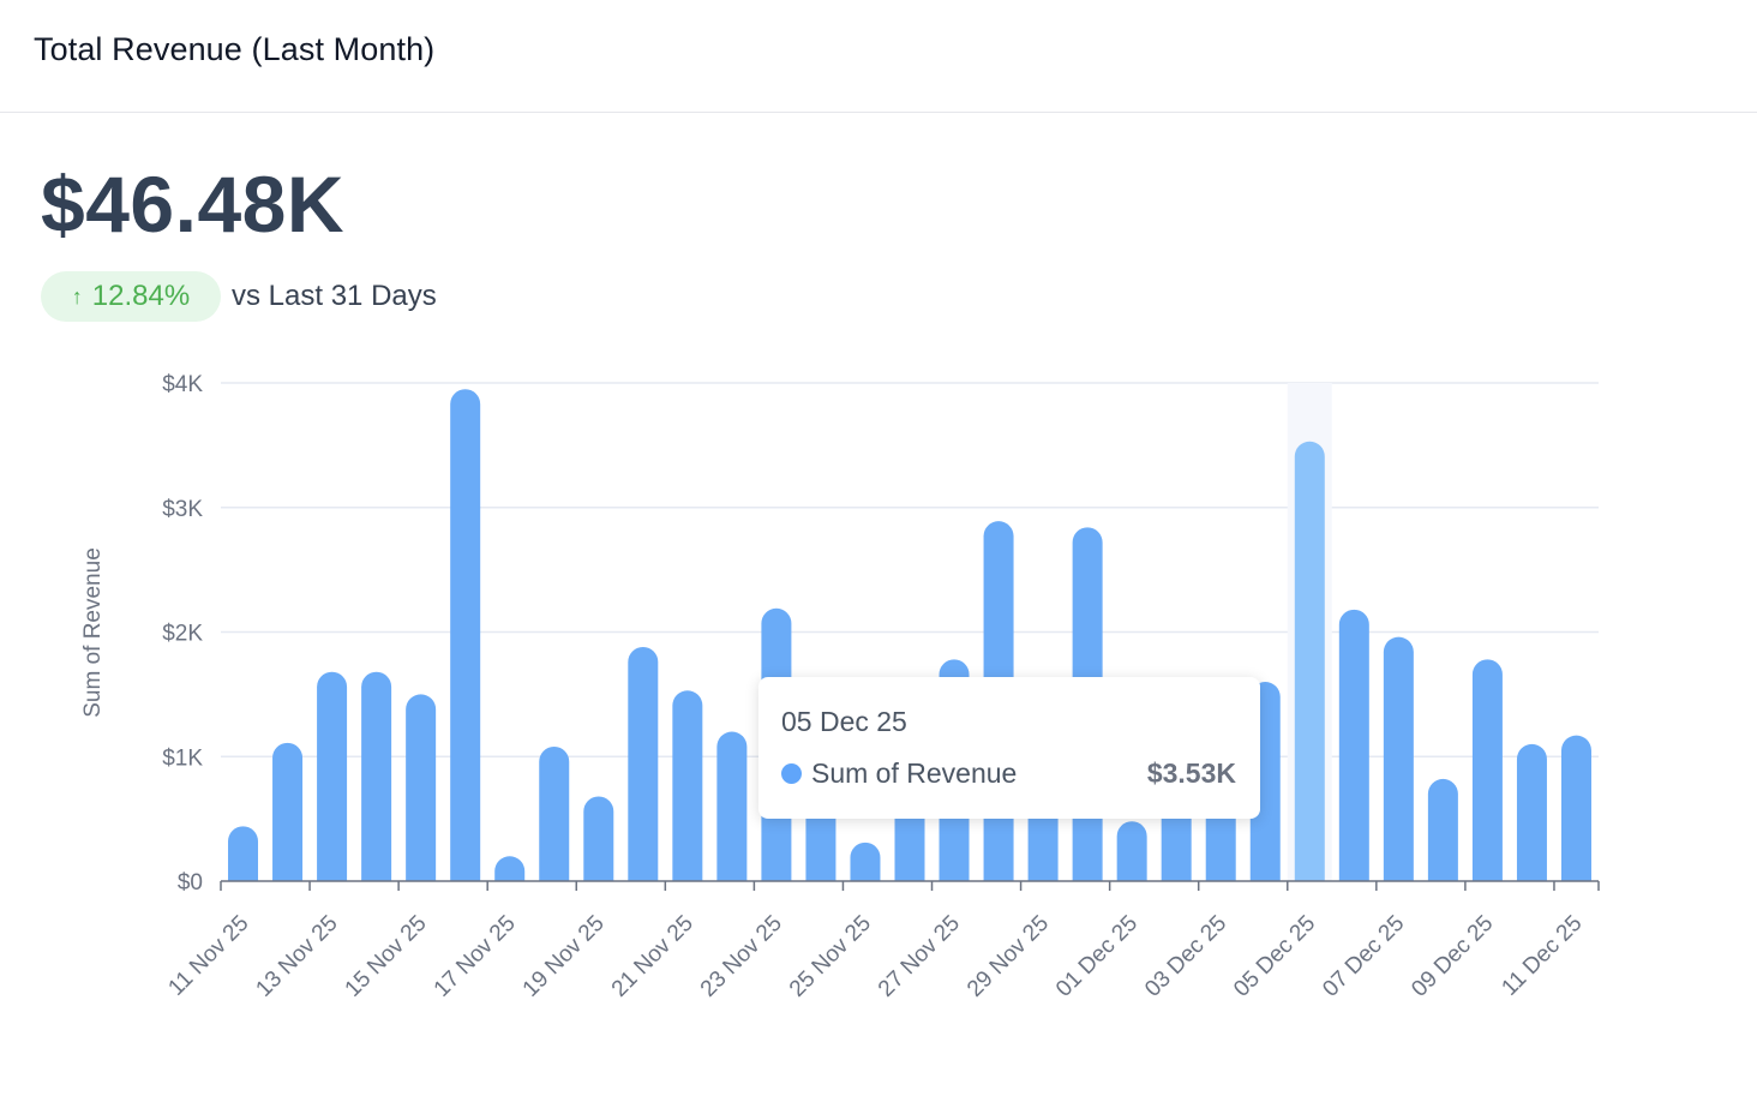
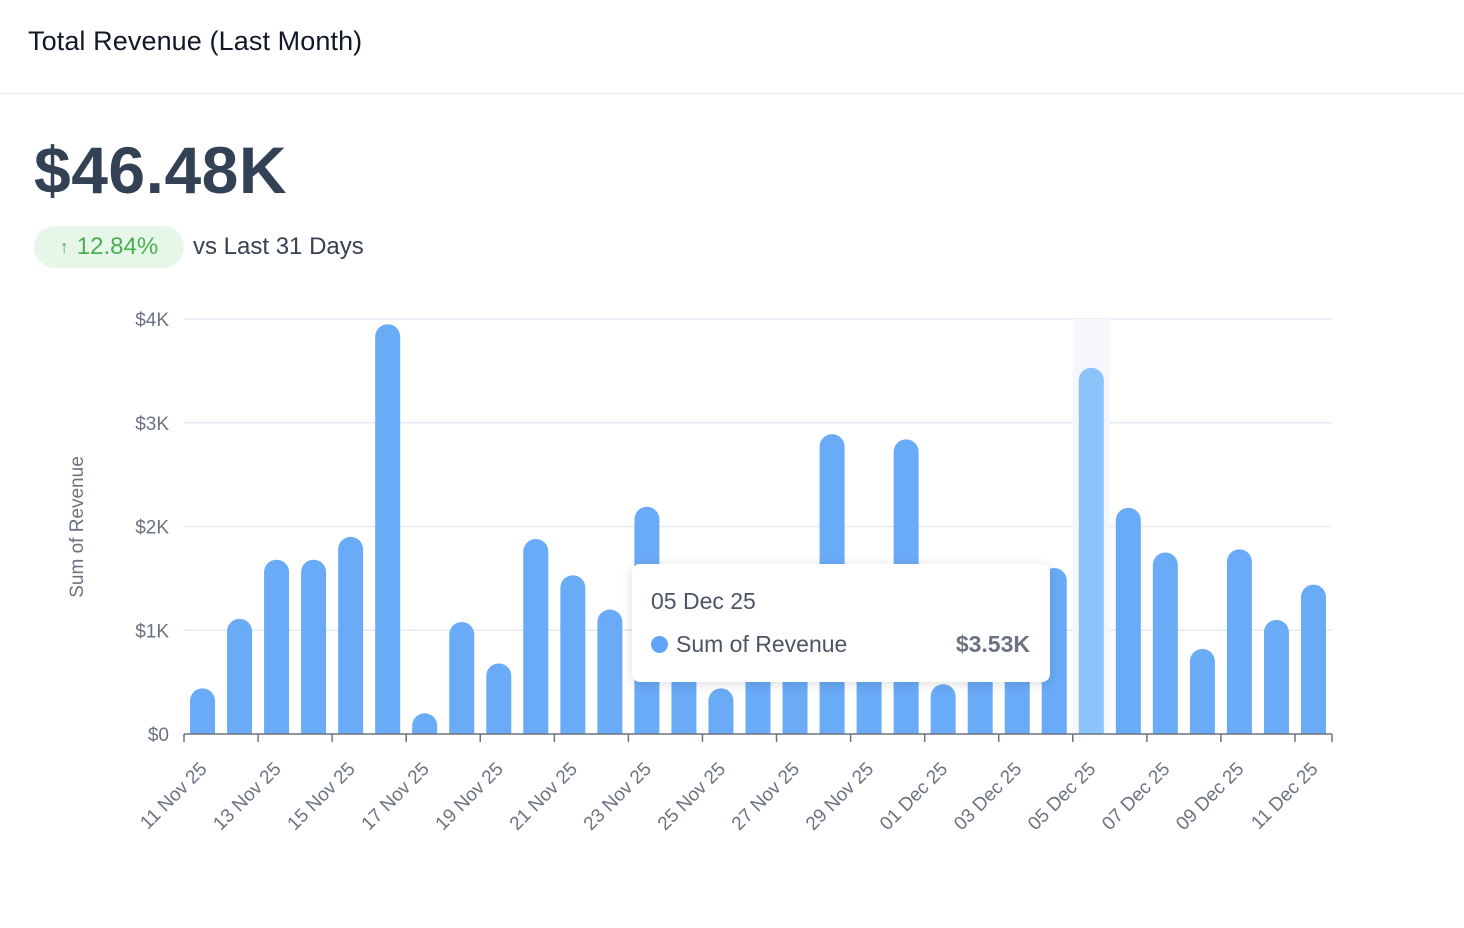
15 Nov 25: $1.50K -> $1.90K
25 Nov 25: $0.31K -> $0.44K
27 Nov 25: $1.78K -> $1.10K
07 Dec 25: $1.96K -> $1.75K
11 Dec 25: $1.17K -> $1.44K
